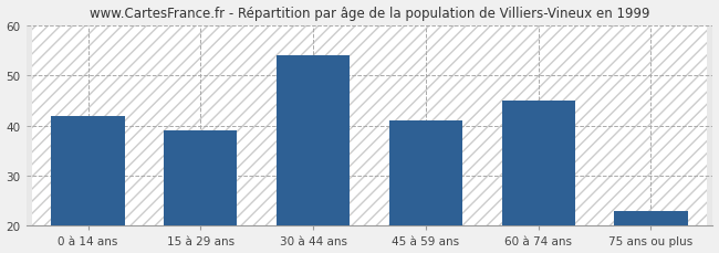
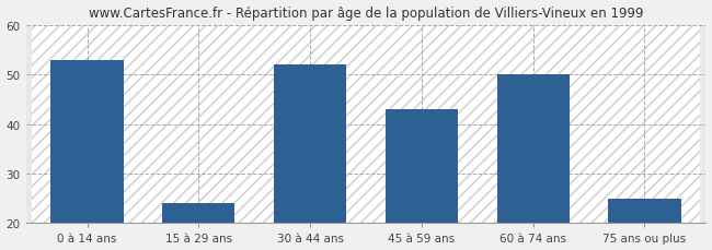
0 à 14 ans: 42 -> 53
15 à 29 ans: 39 -> 24
30 à 44 ans: 54 -> 52
45 à 59 ans: 41 -> 43
60 à 74 ans: 45 -> 50
75 ans ou plus: 23 -> 25
